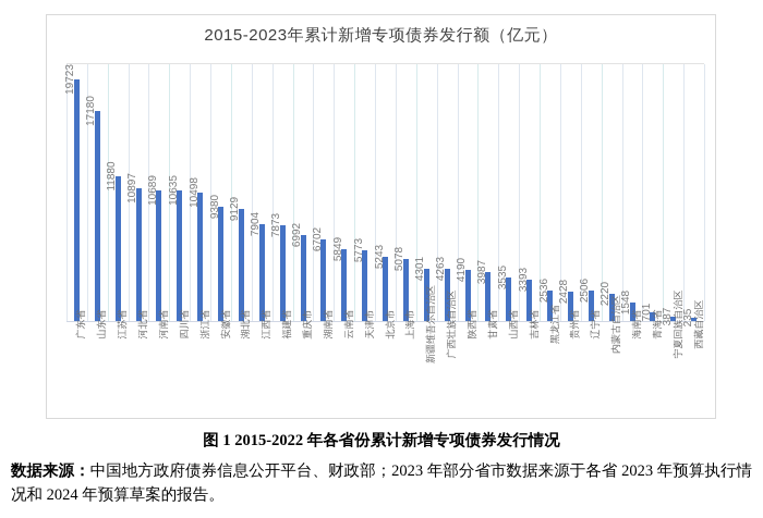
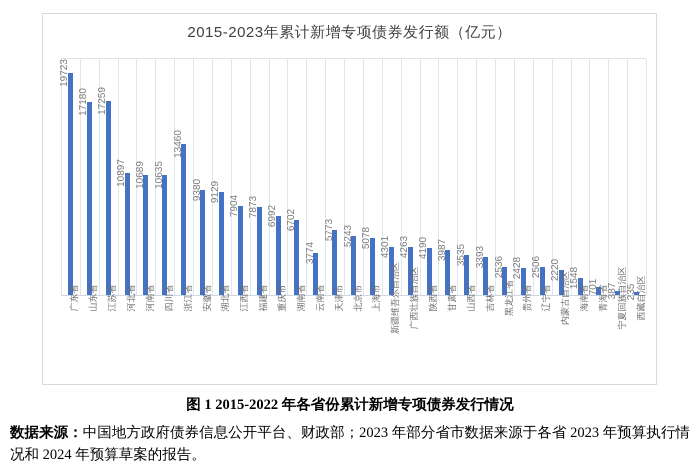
江苏省: 11880 -> 17259
浙江省: 10498 -> 13460
云南省: 5849 -> 3774
